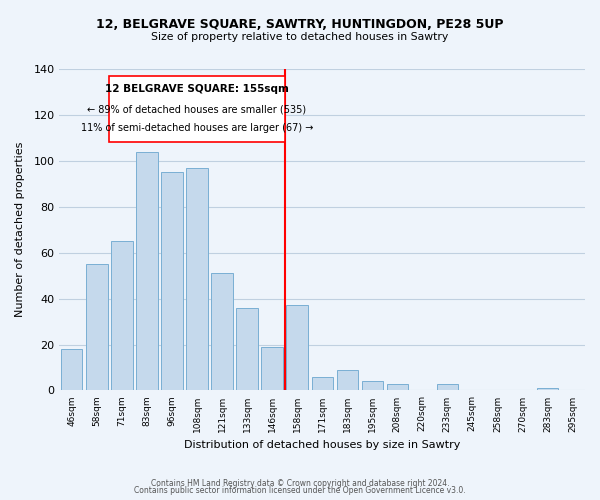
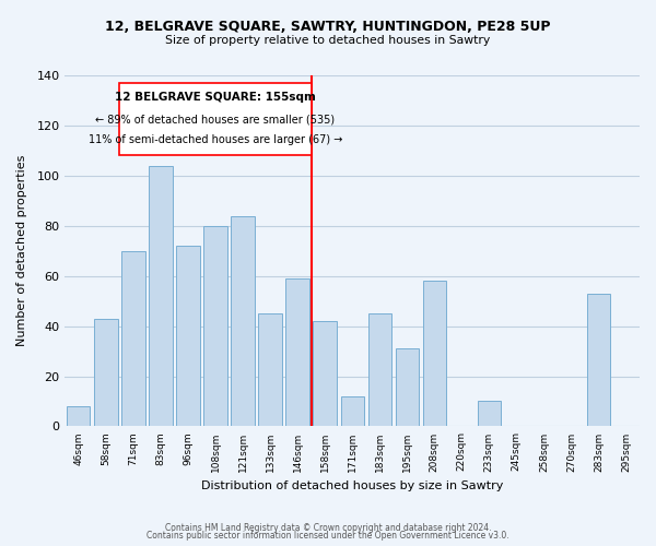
46sqm: 18 -> 8
58sqm: 55 -> 43
71sqm: 65 -> 70
96sqm: 95 -> 72
108sqm: 97 -> 80
121sqm: 51 -> 84
133sqm: 36 -> 45
146sqm: 19 -> 59
158sqm: 37 -> 42
171sqm: 6 -> 12
183sqm: 9 -> 45
195sqm: 4 -> 31
208sqm: 3 -> 58
233sqm: 3 -> 10
283sqm: 1 -> 53
